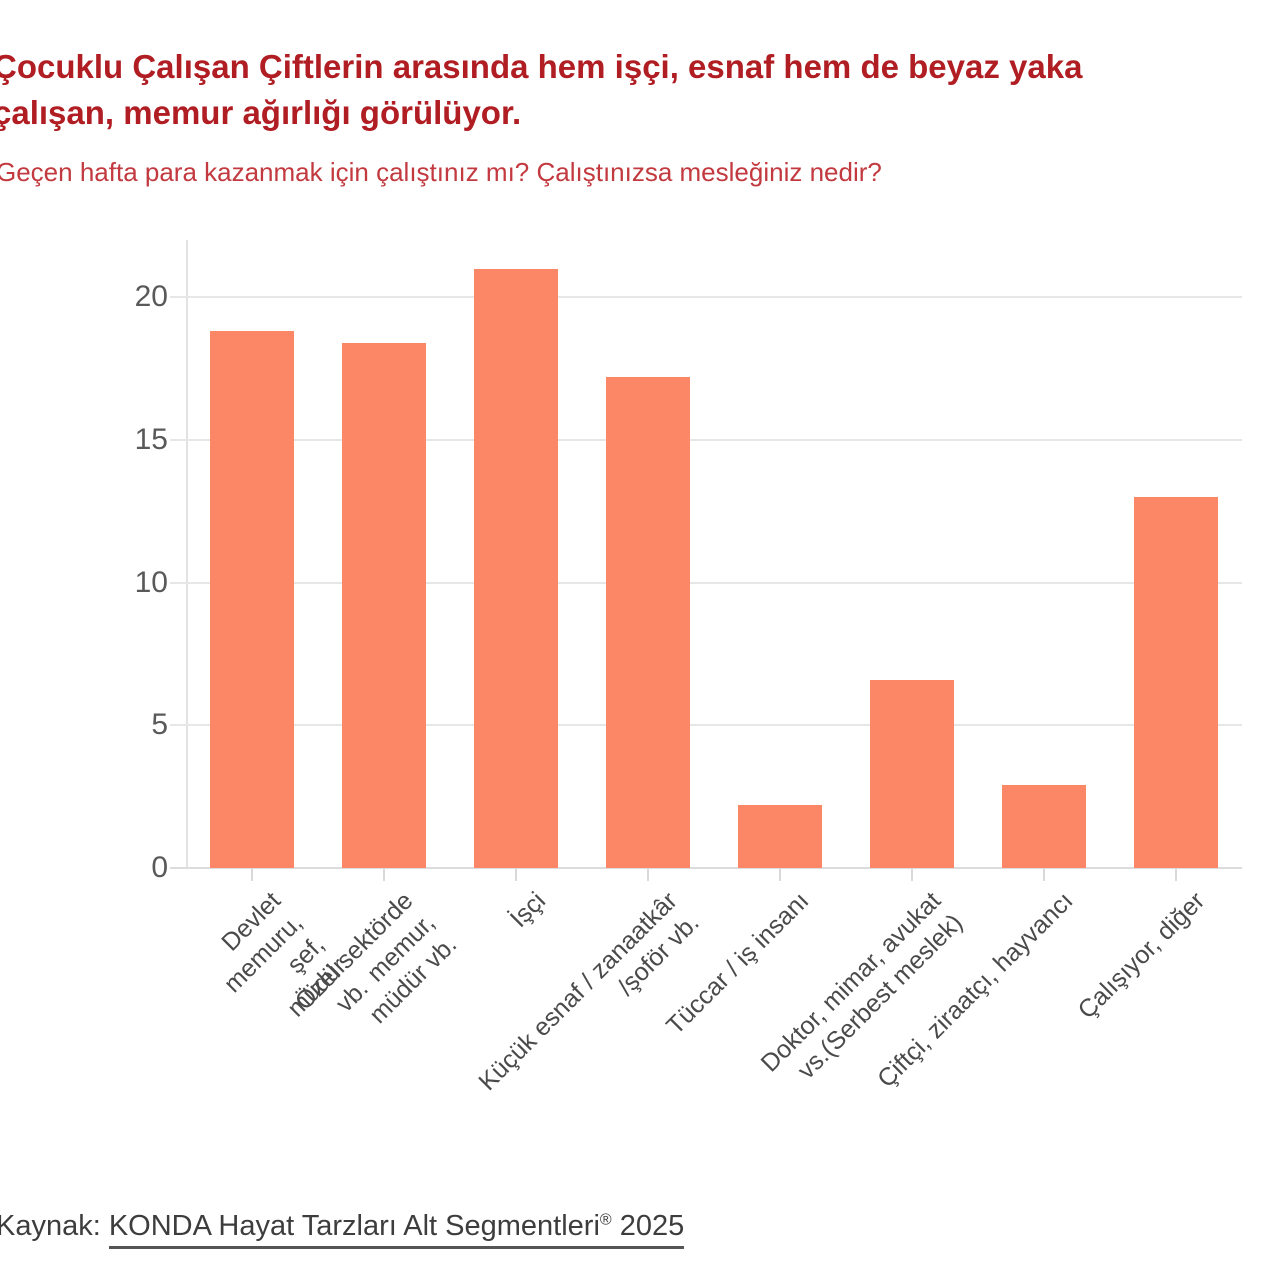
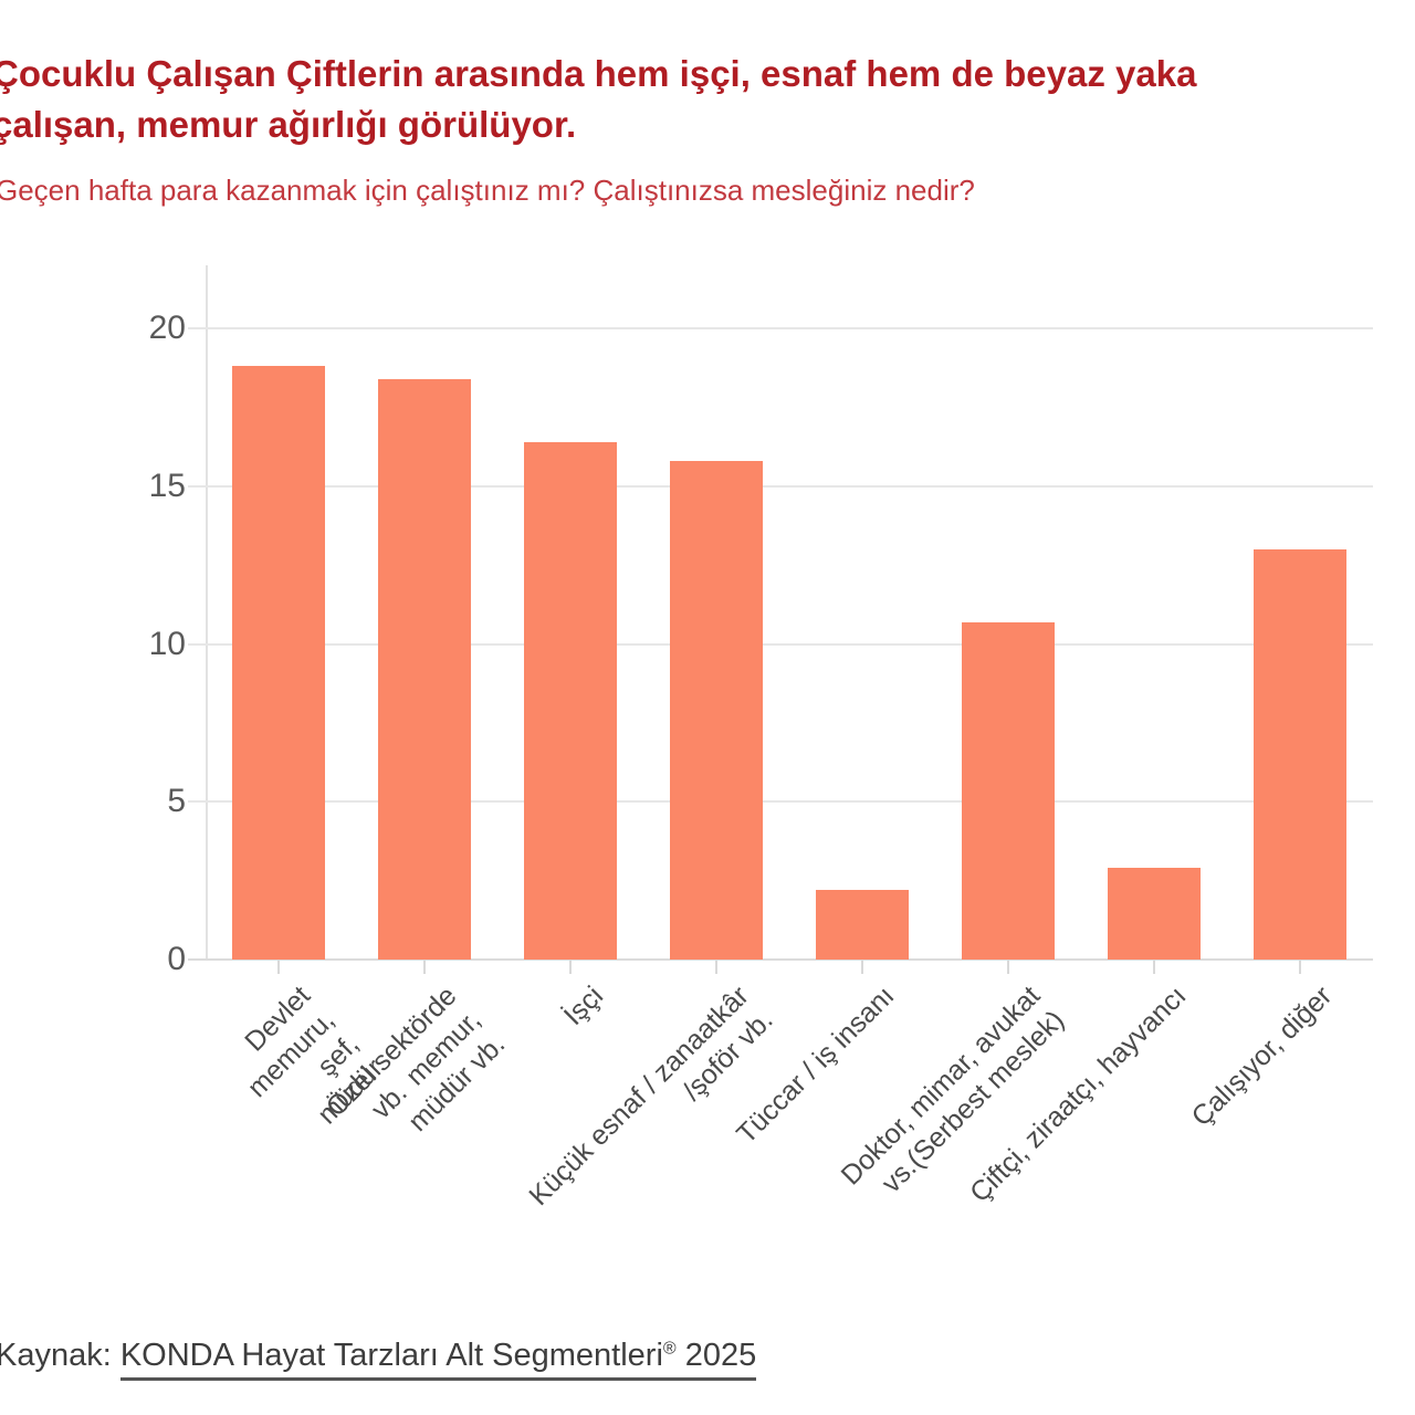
İşçi: 21.0 -> 16.4
Küçük esnaf / zanaatkâr /şoför vb.: 17.2 -> 15.8
Doktor, mimar, avukat vs.(Serbest meslek): 6.6 -> 10.7
